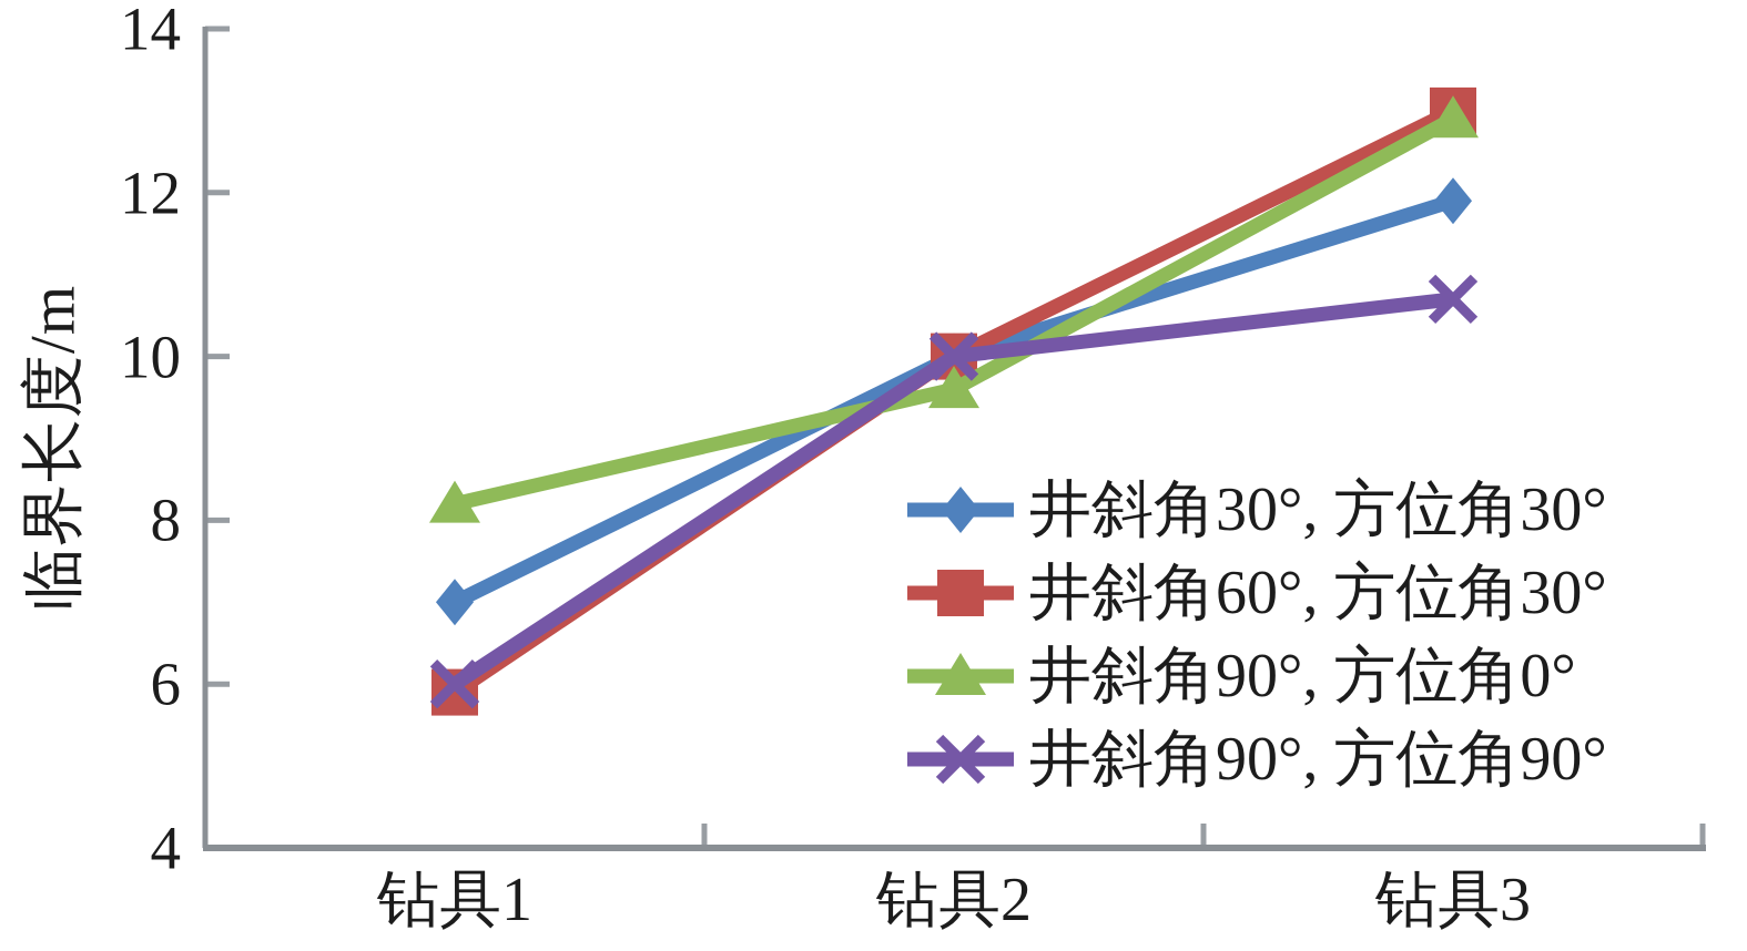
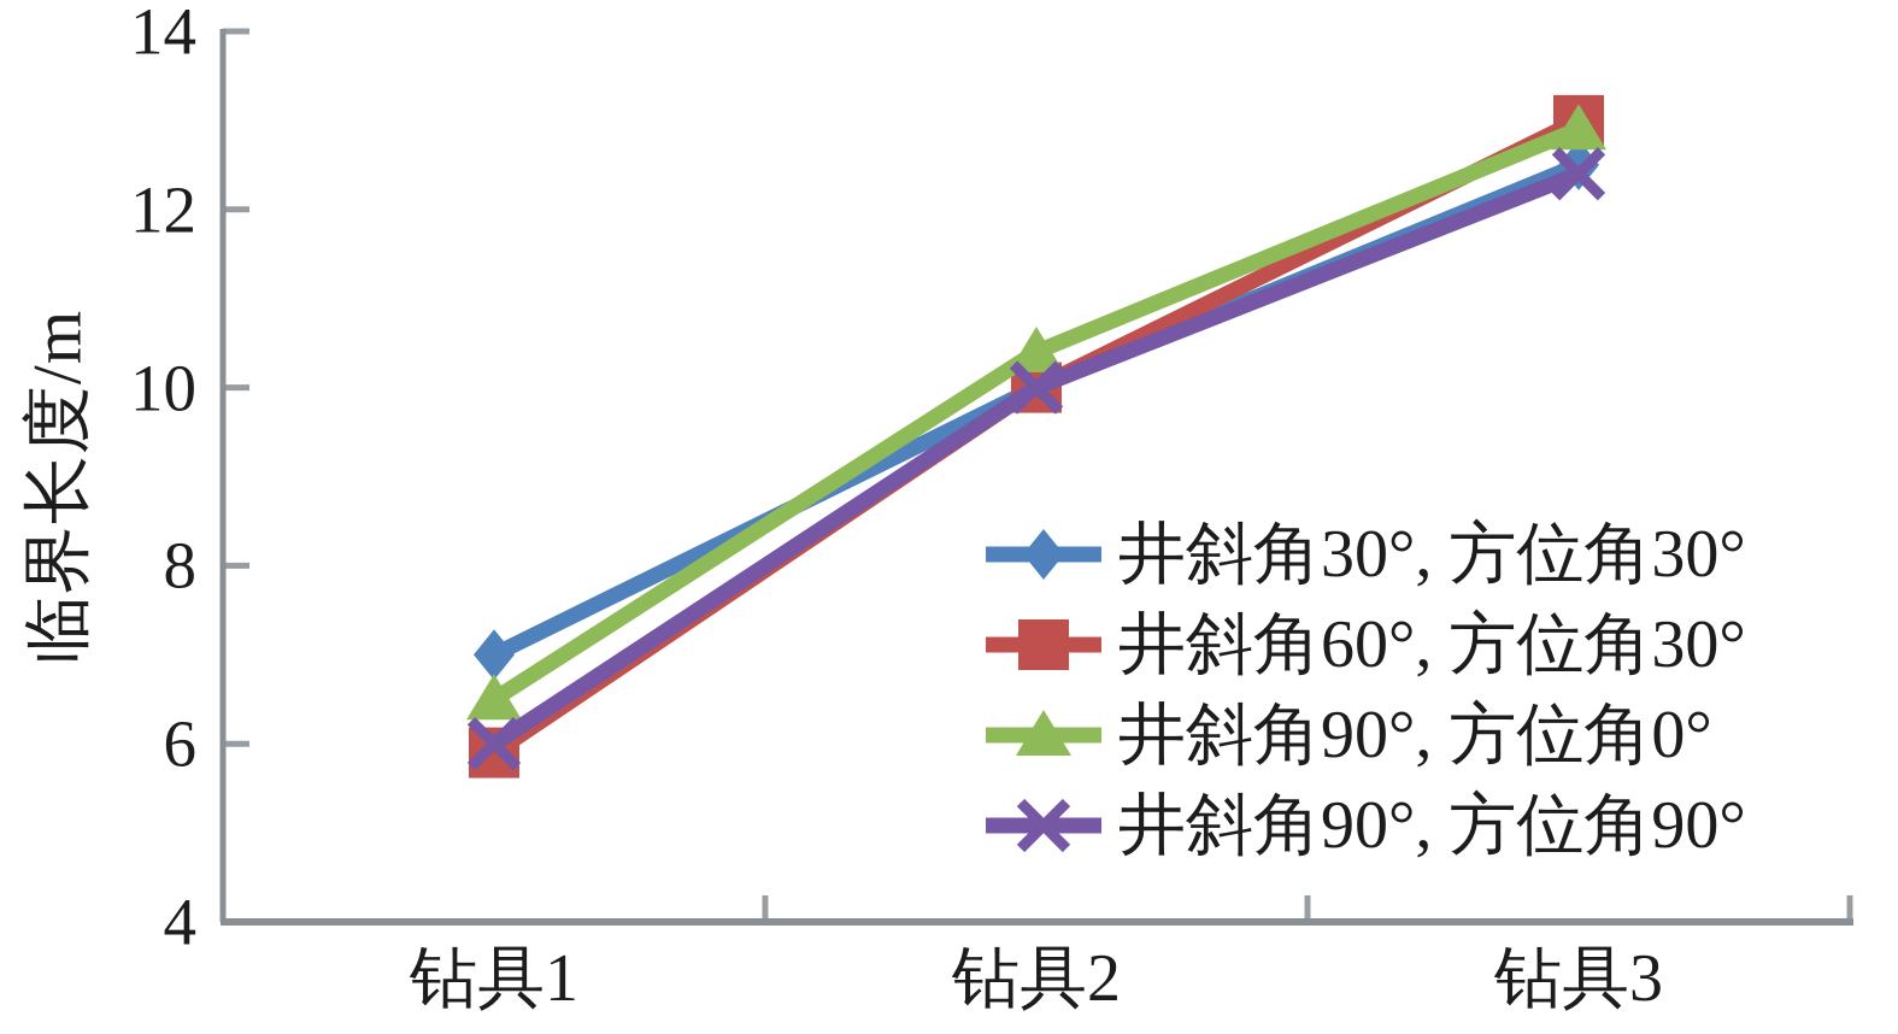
井斜角90°, 方位角0°/钻具1: 8.2 -> 6.5
井斜角90°, 方位角0°/钻具2: 9.6 -> 10.4
井斜角30°, 方位角30°/钻具3: 11.9 -> 12.5
井斜角90°, 方位角90°/钻具3: 10.7 -> 12.4
